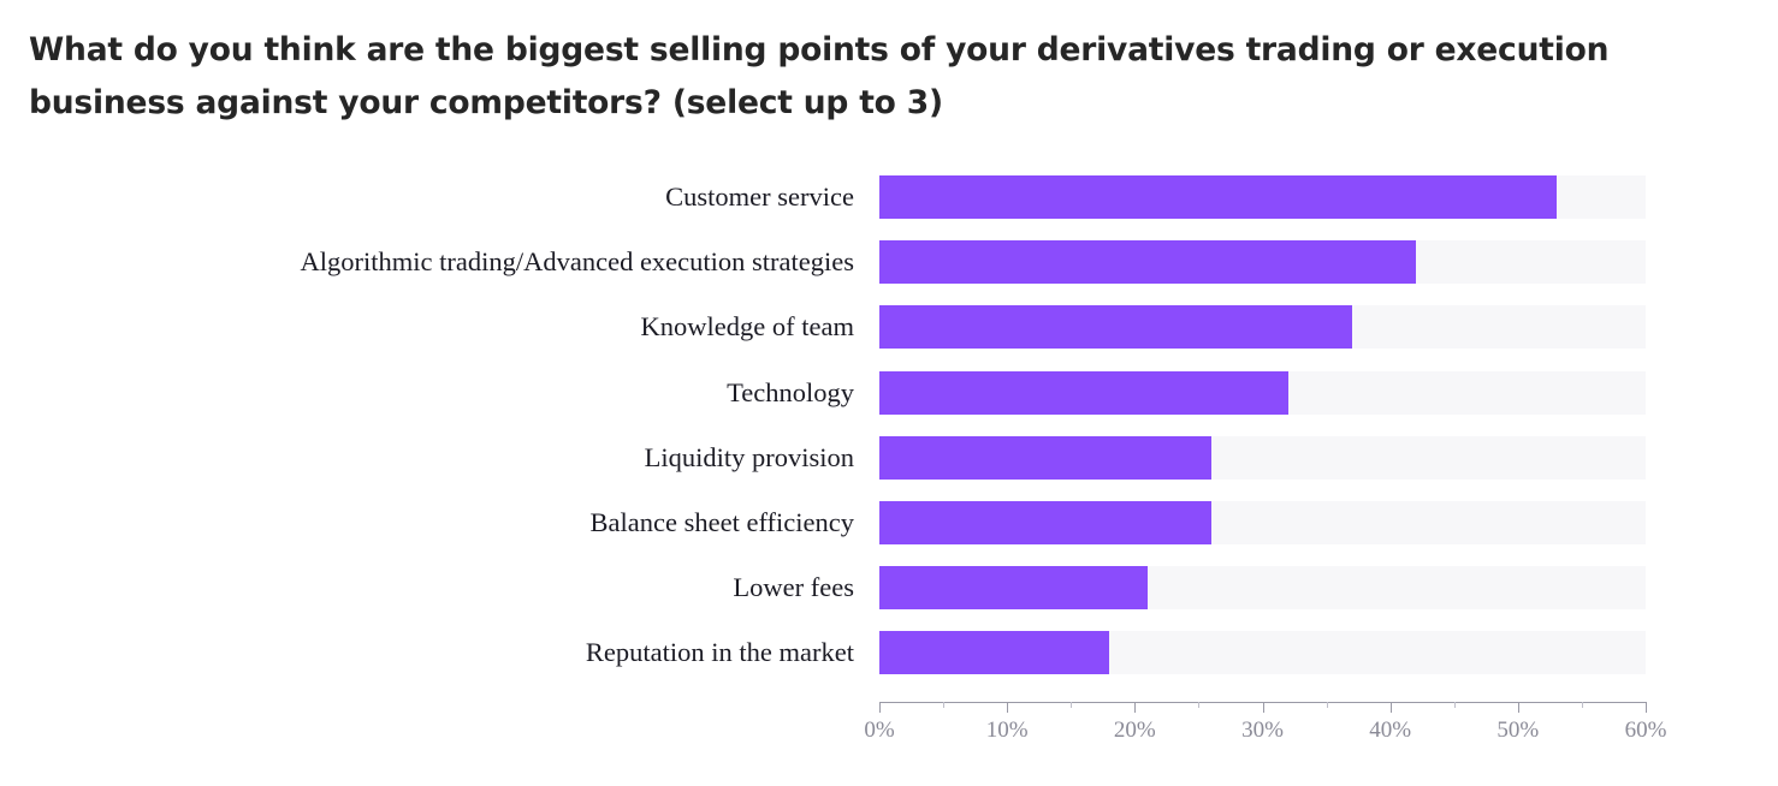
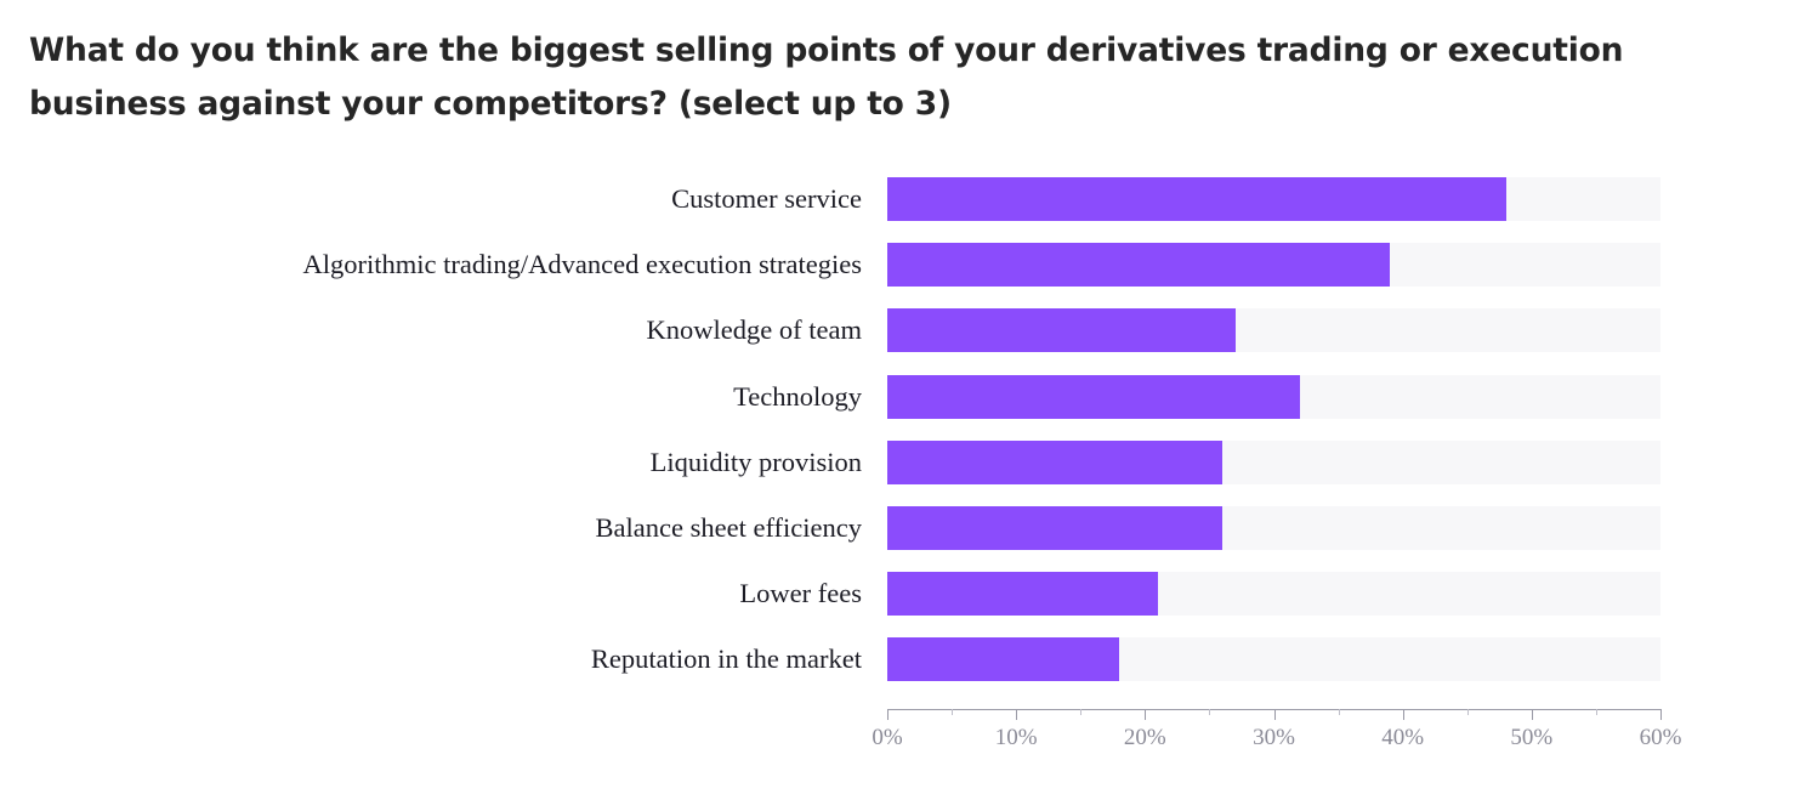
Customer service: 53% -> 48%
Algorithmic trading/Advanced execution strategies: 42% -> 39%
Knowledge of team: 37% -> 27%
